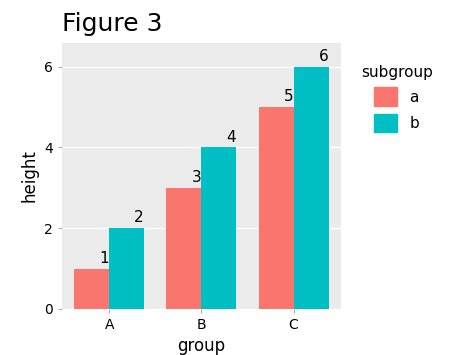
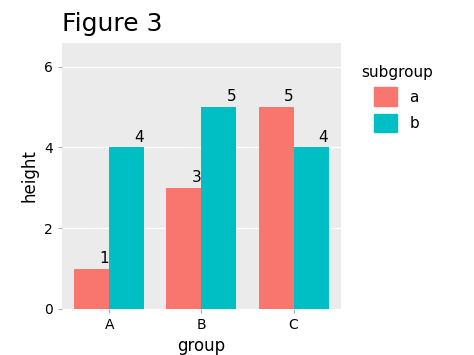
b/A: 2 -> 4
b/B: 4 -> 5
b/C: 6 -> 4
